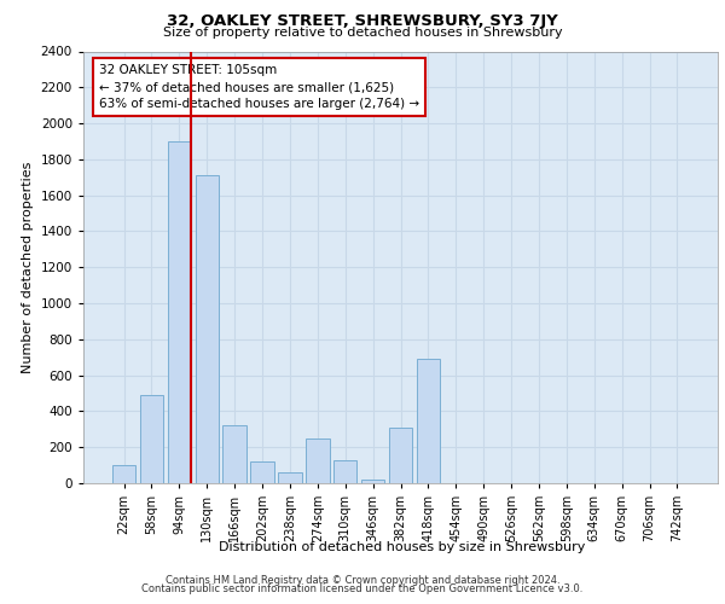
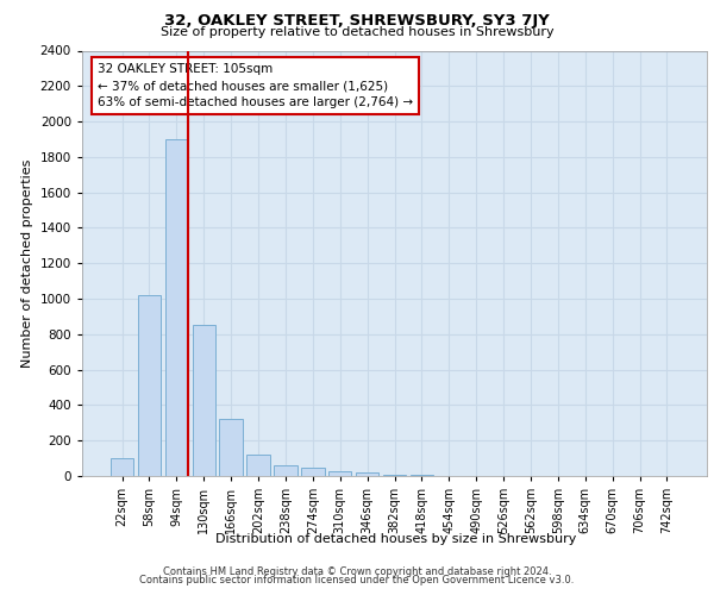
58sqm: 490 -> 1020
130sqm: 1710 -> 850
274sqm: 250 -> 50
310sqm: 130 -> 30
382sqm: 310 -> 10
418sqm: 690 -> 0
